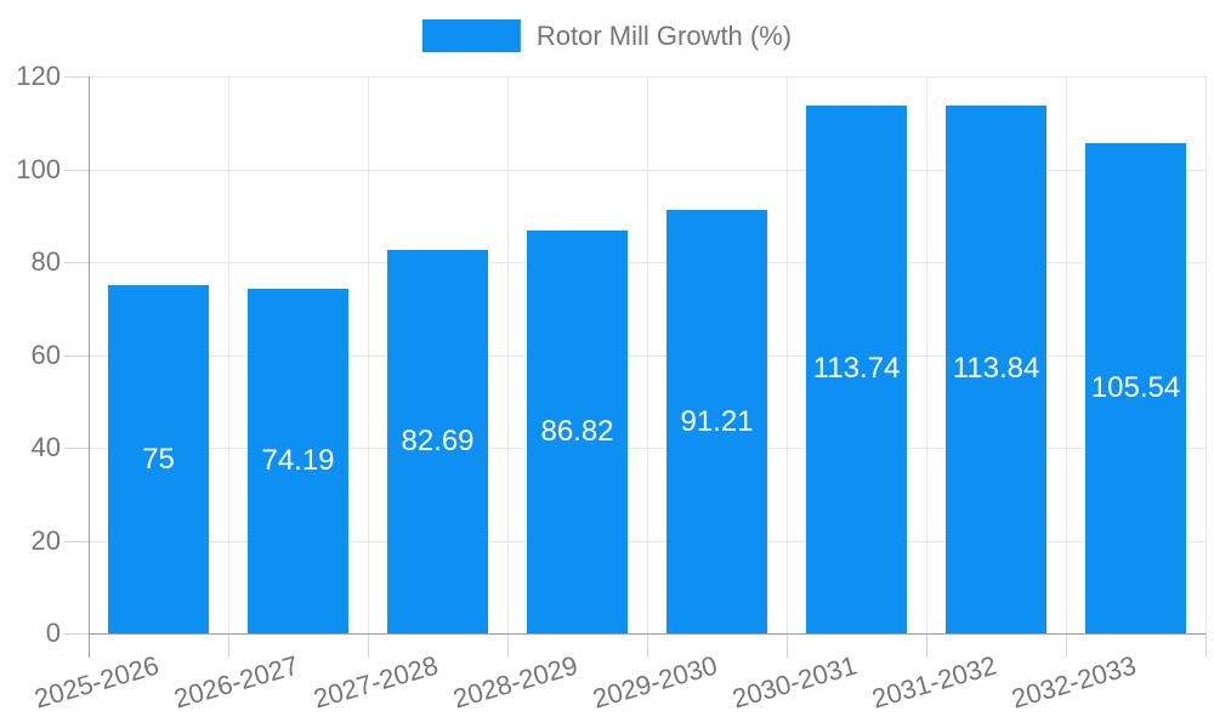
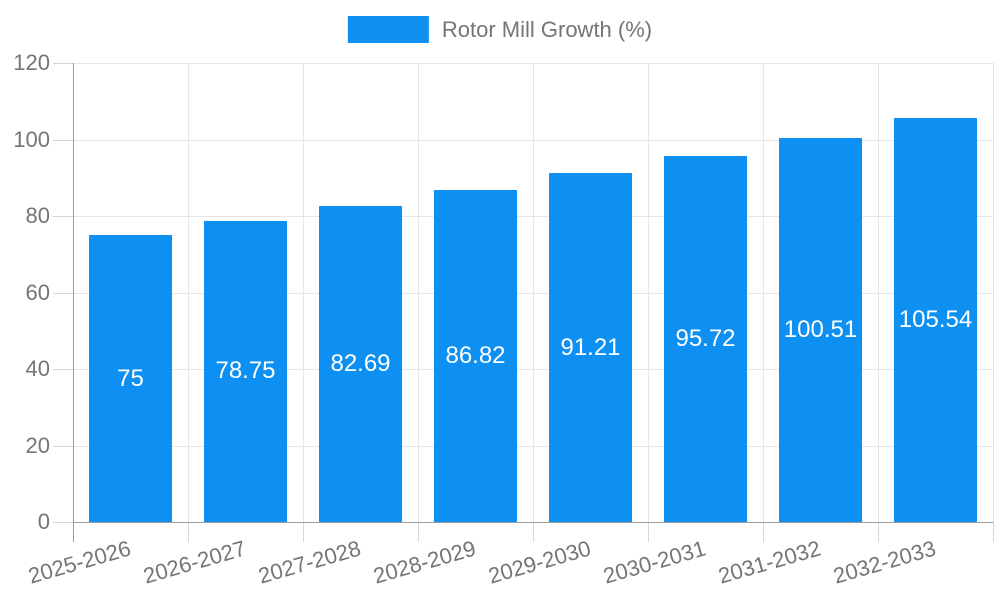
2026-2027: 74.19 -> 78.75
2030-2031: 113.74 -> 95.72
2031-2032: 113.84 -> 100.51
